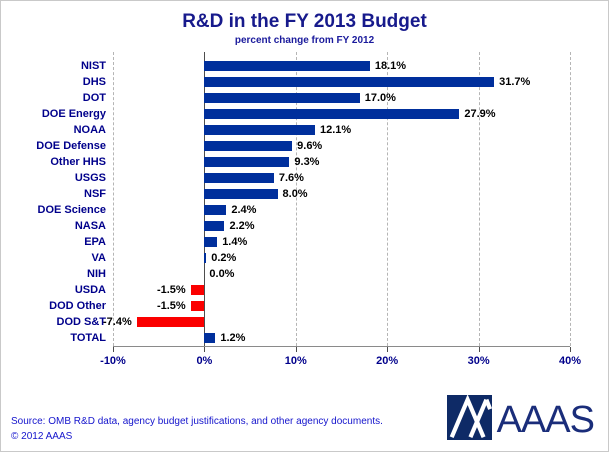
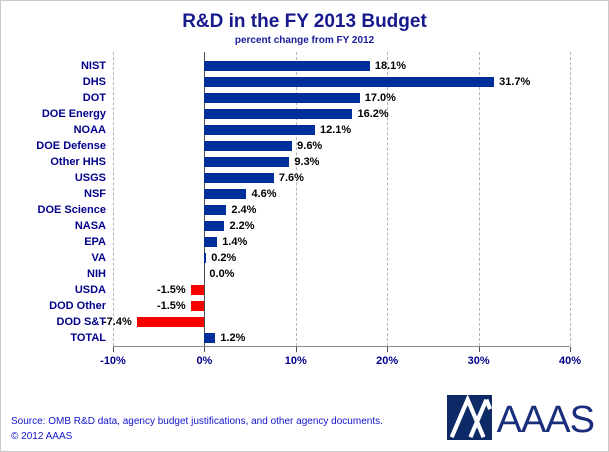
DOE Energy: 27.9% -> 16.2%
NSF: 8.0% -> 4.6%
